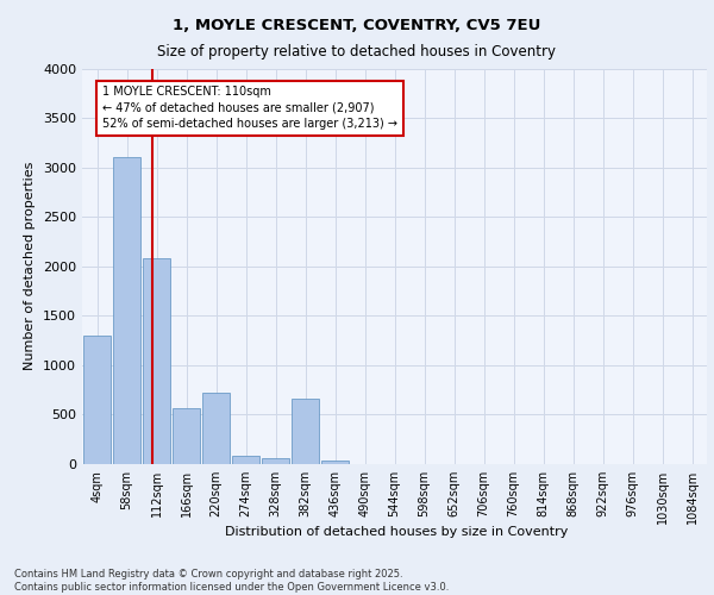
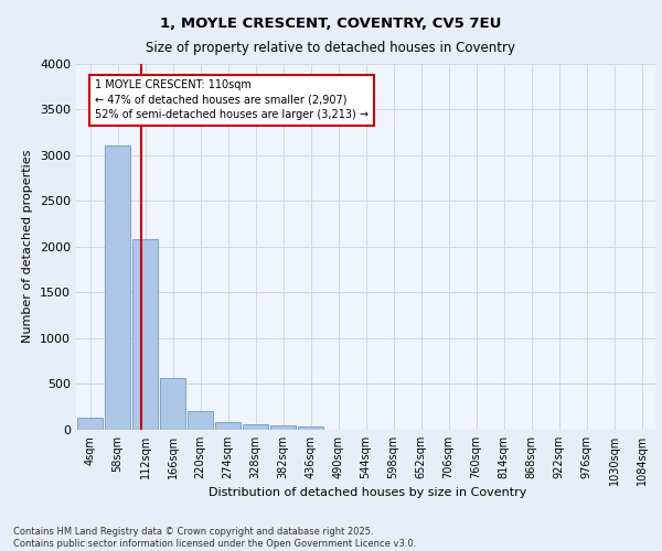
4sqm: 1300 -> 130
220sqm: 720 -> 200
382sqm: 660 -> 40
